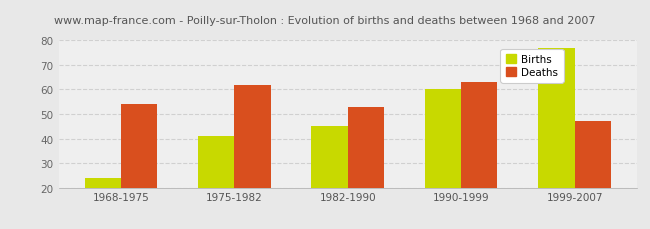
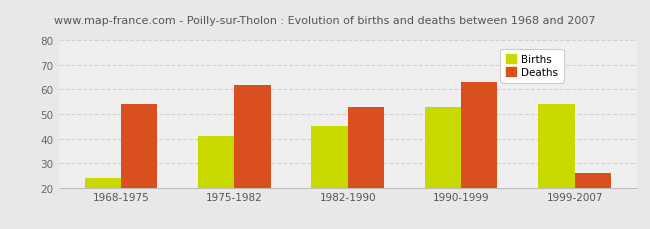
Births/1990-1999: 60 -> 53
Births/1999-2007: 77 -> 54
Deaths/1999-2007: 47 -> 26
